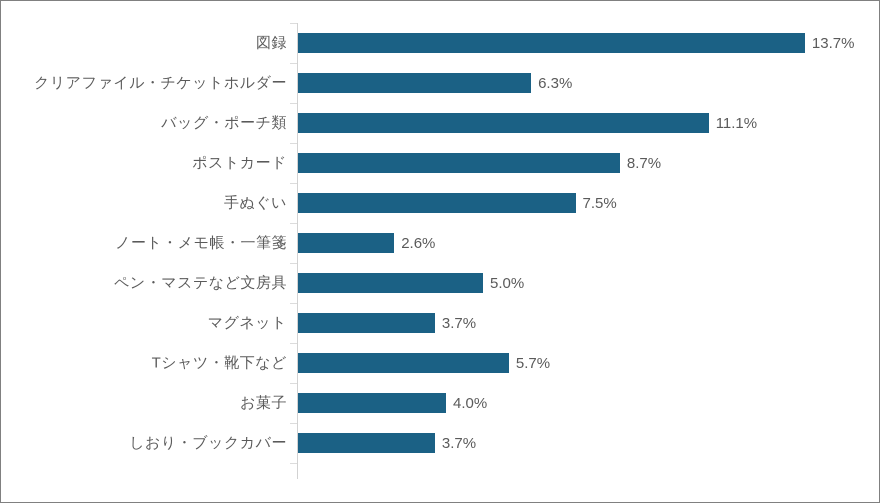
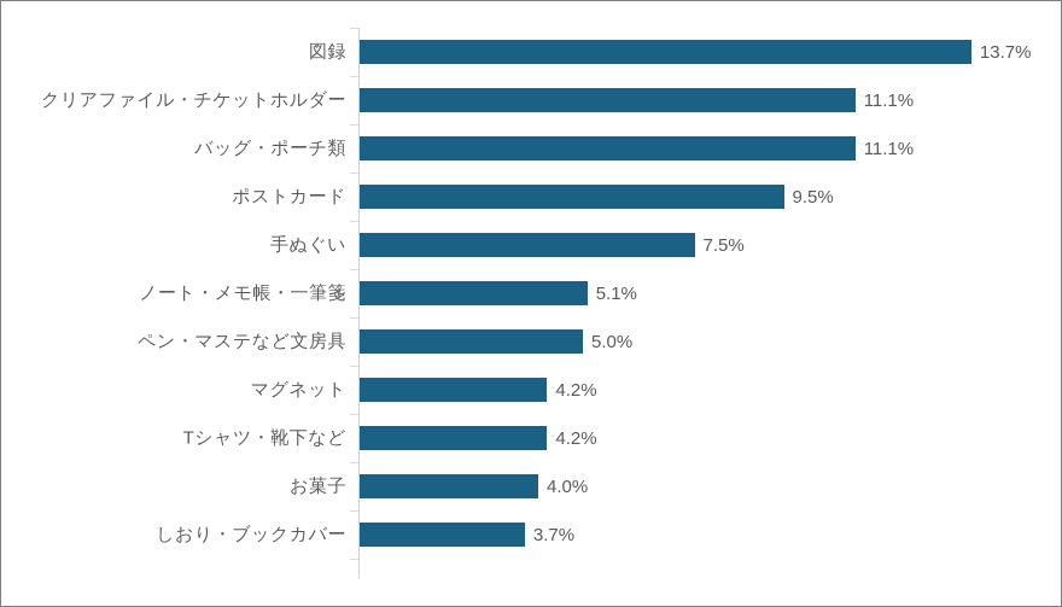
クリアファイル・チケットホルダー: 6.3% -> 11.1%
ポストカード: 8.7% -> 9.5%
ノート・メモ帳・一筆箋: 2.6% -> 5.1%
マグネット: 3.7% -> 4.2%
Tシャツ・靴下など: 5.7% -> 4.2%
